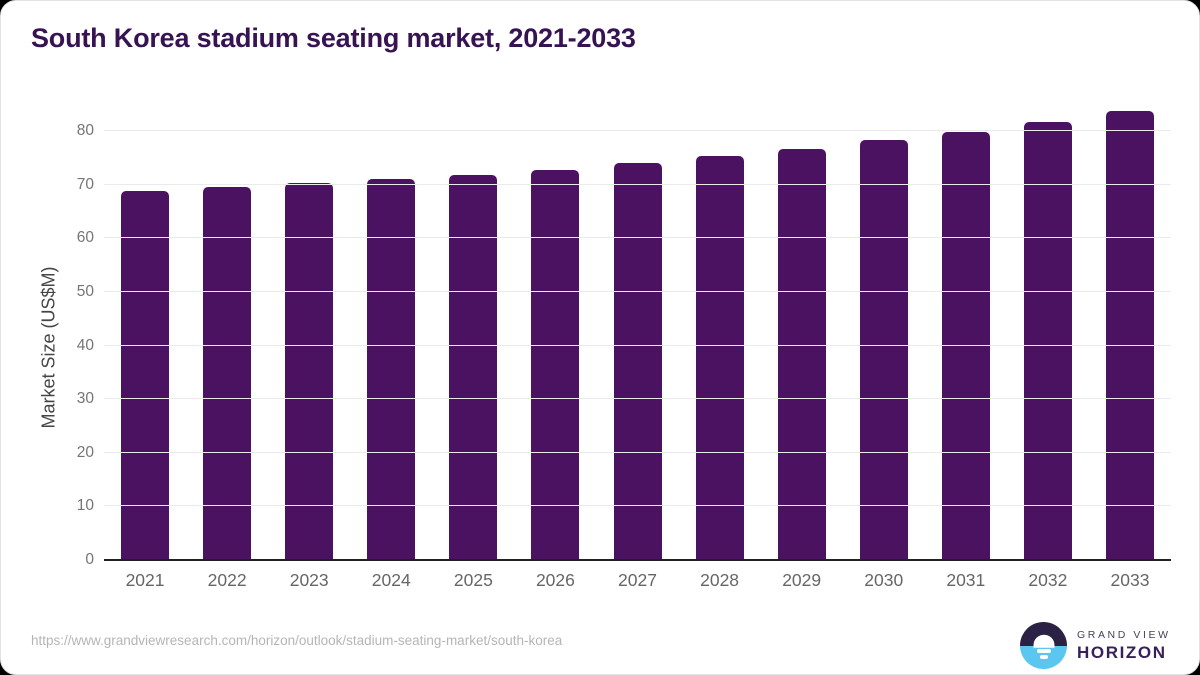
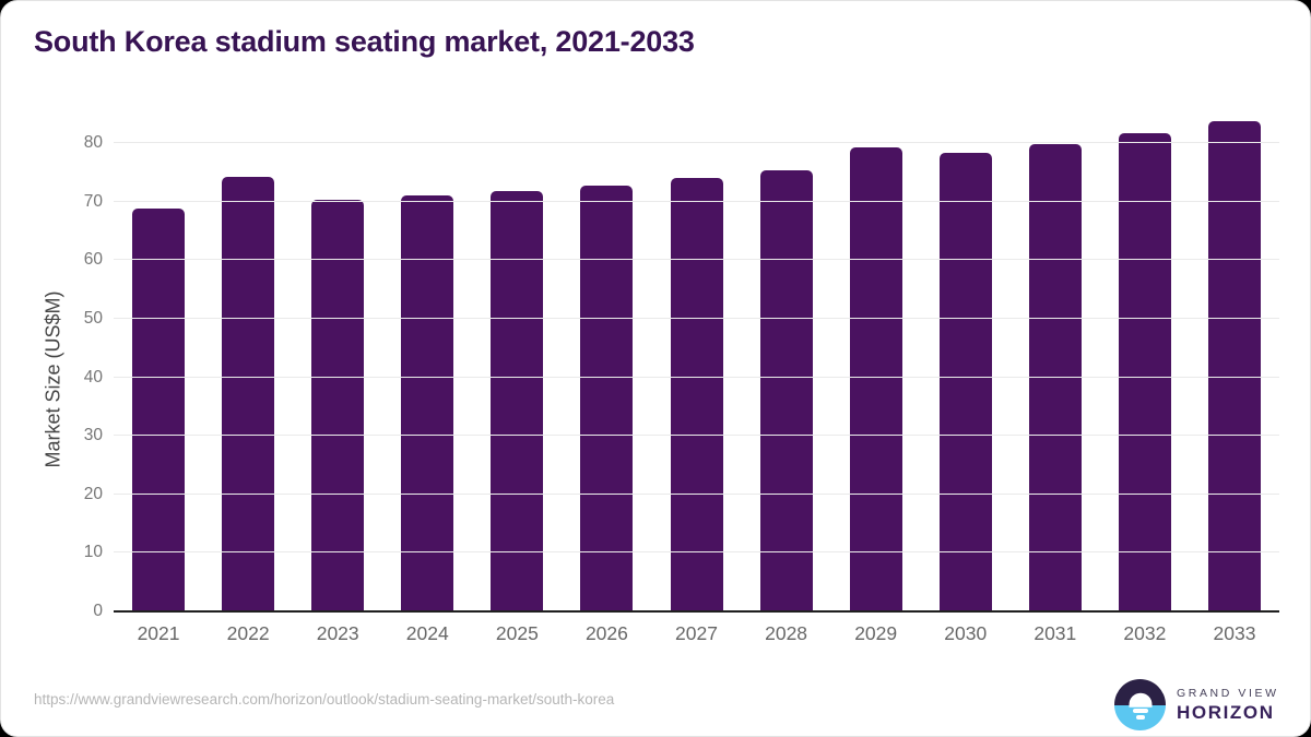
2022: 69 -> 74
2029: 76 -> 79
